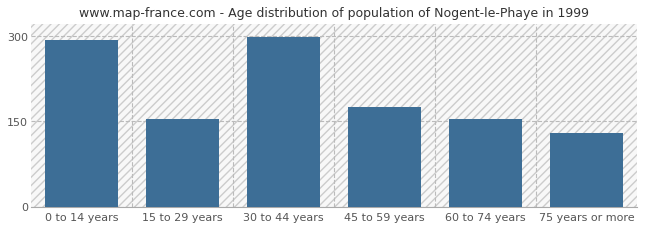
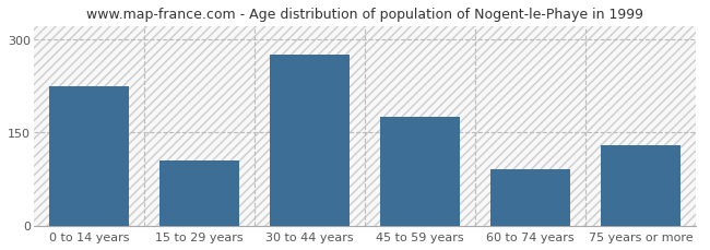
0 to 14 years: 293 -> 224
15 to 29 years: 154 -> 104
30 to 44 years: 297 -> 274
60 to 74 years: 153 -> 90
